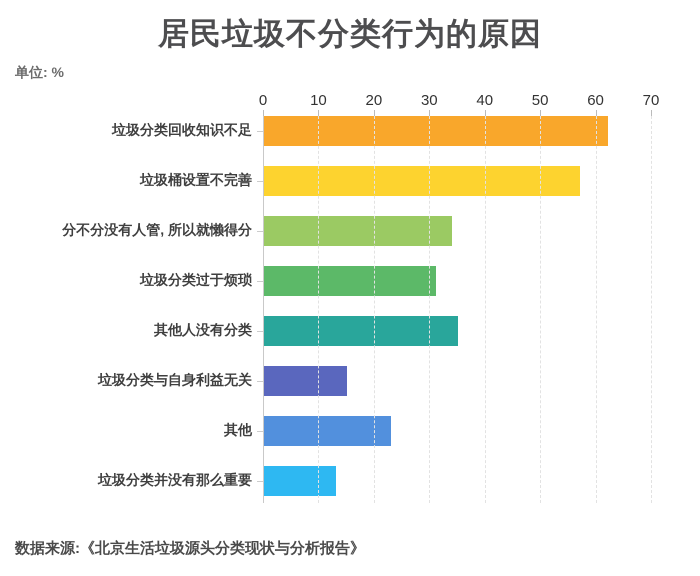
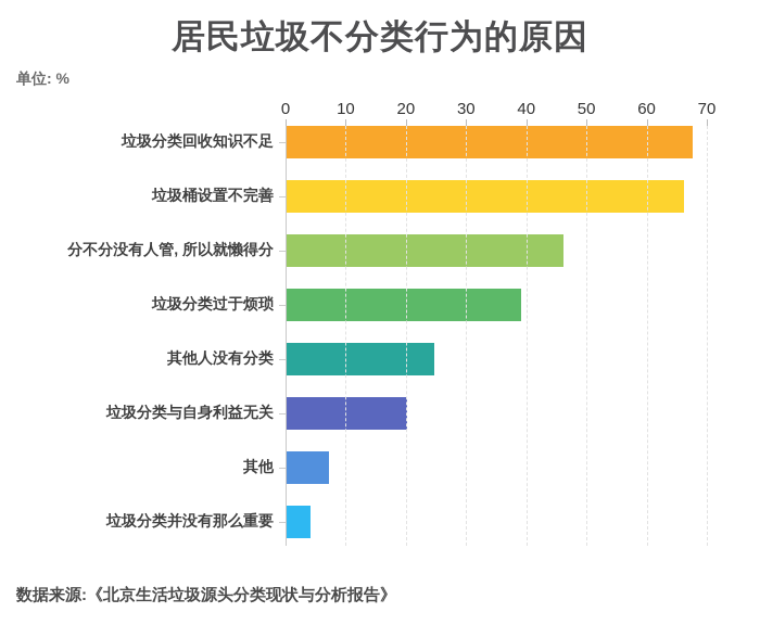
垃圾分类回收知识不足: 62 -> 68
垃圾桶设置不完善: 57 -> 66
分不分没有人管, 所以就懒得分: 34 -> 46
垃圾分类过于烦琐: 31 -> 39
其他人没有分类: 35 -> 24
垃圾分类与自身利益无关: 15 -> 20
其他: 23 -> 7
垃圾分类并没有那么重要: 13 -> 4
